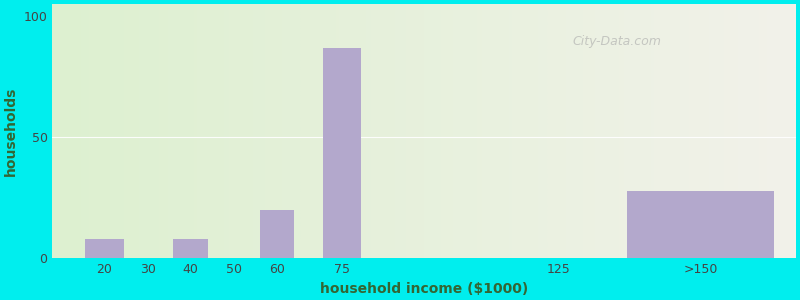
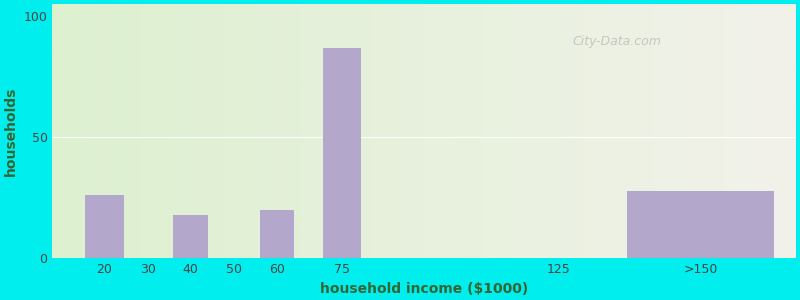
20: 8 -> 26
40: 8 -> 18
